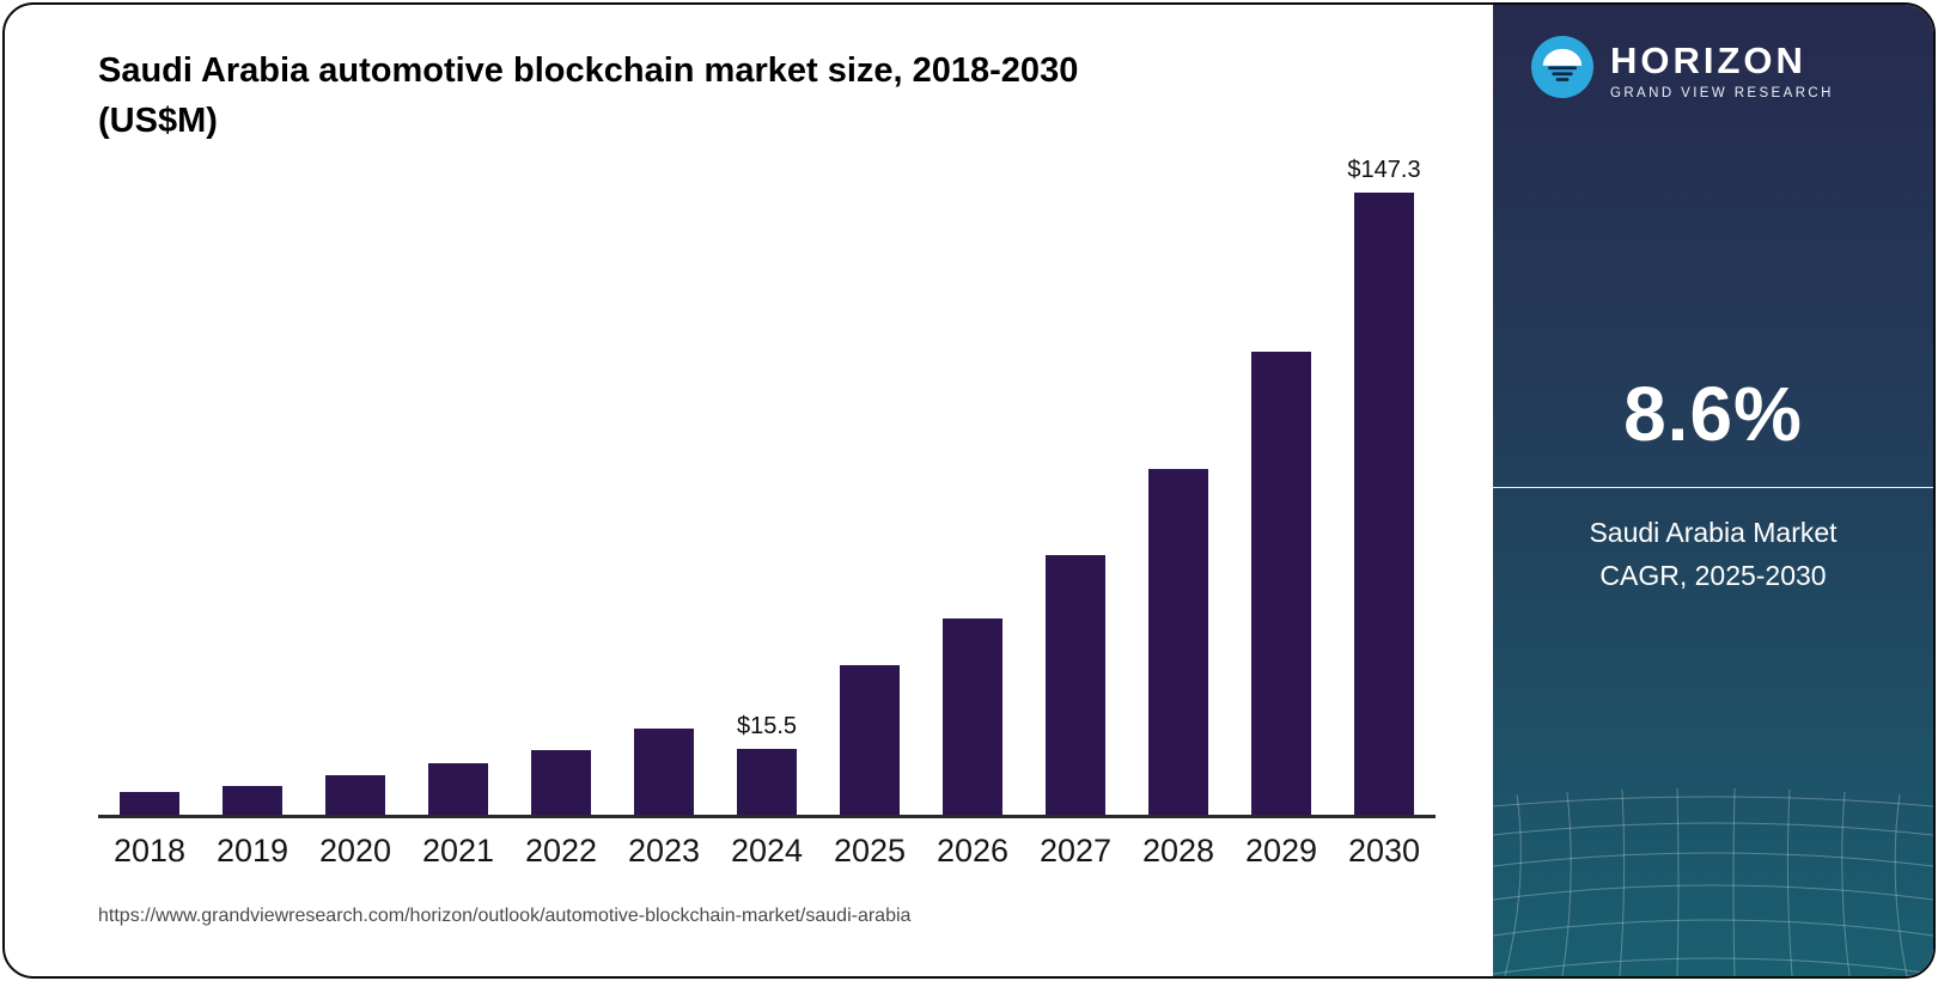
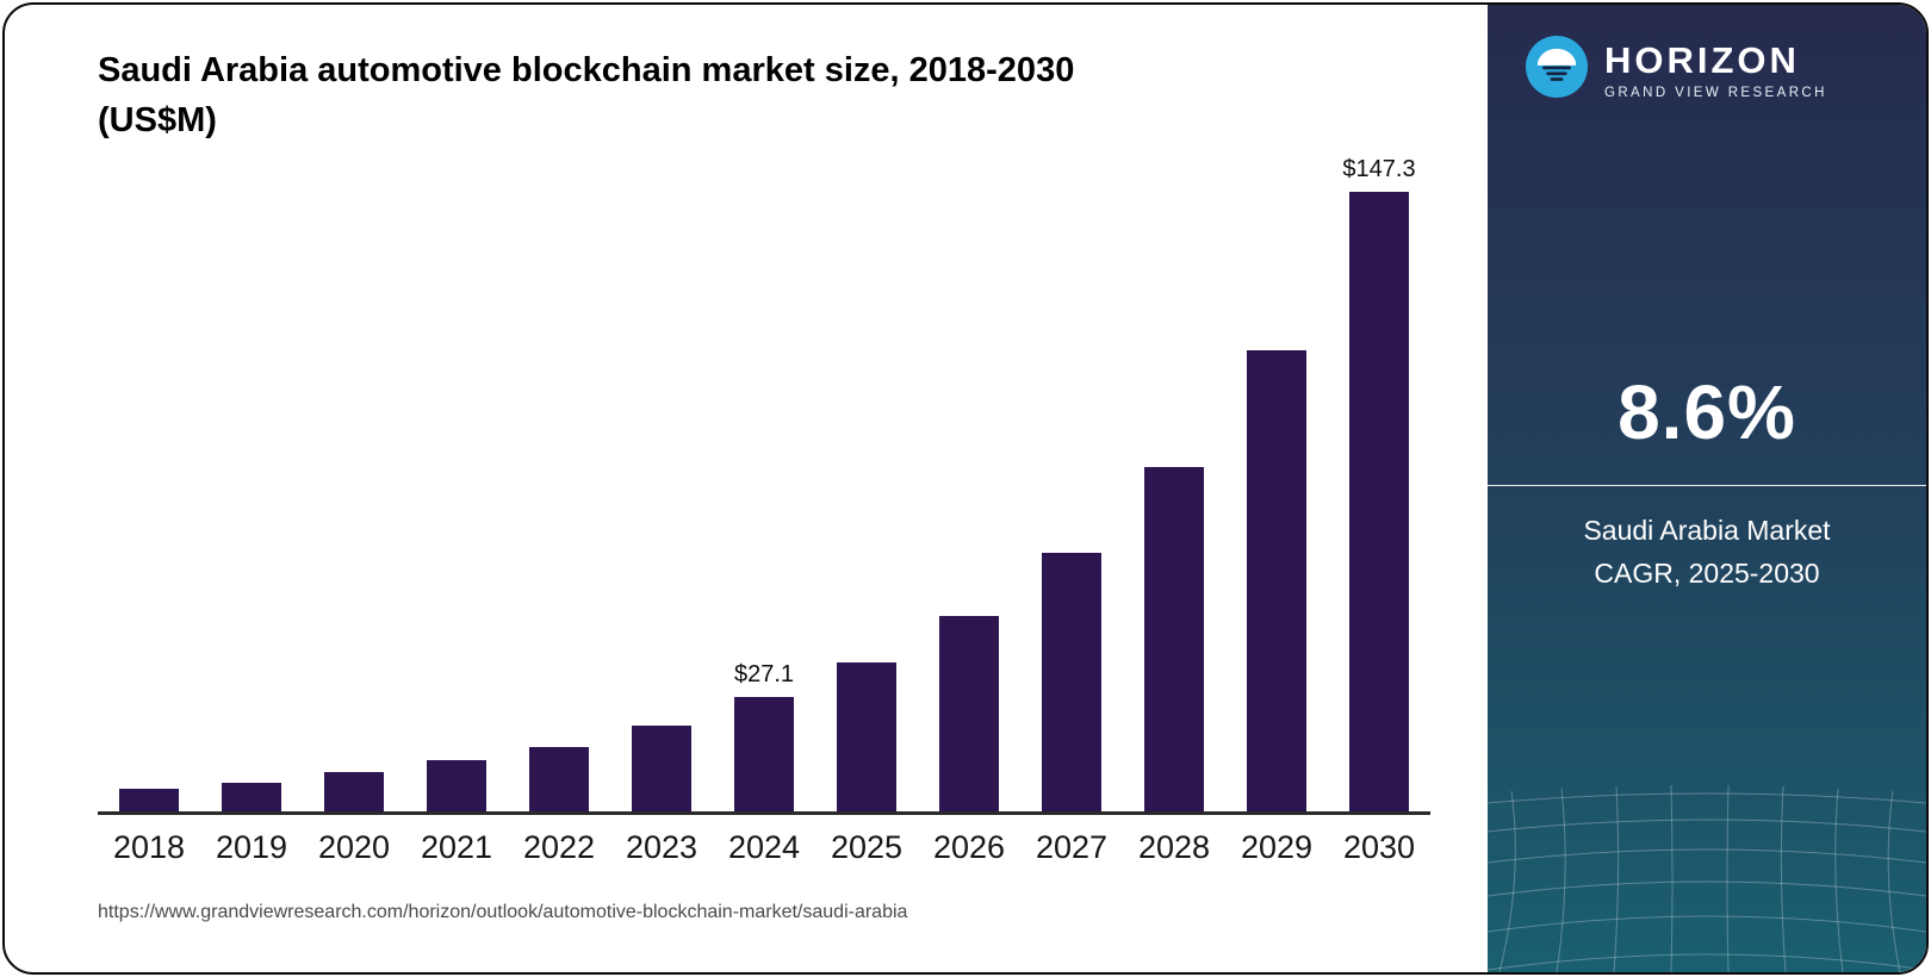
2024: $15.5 -> $27.1
